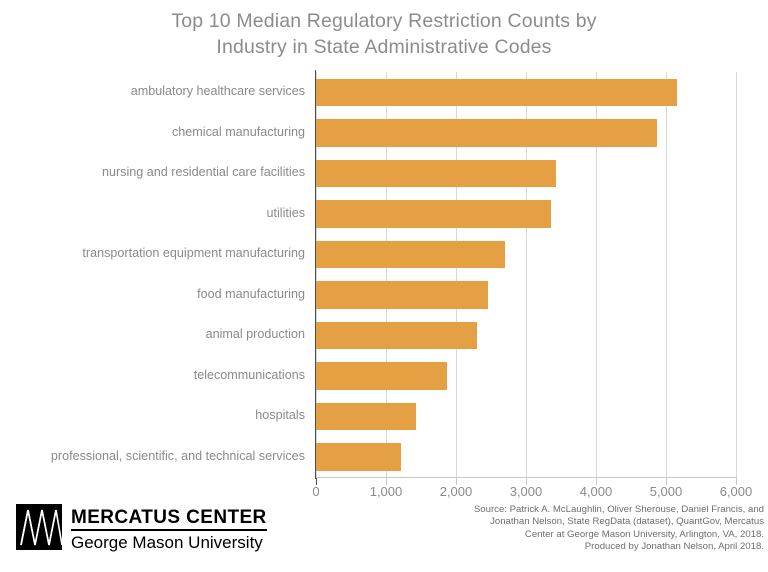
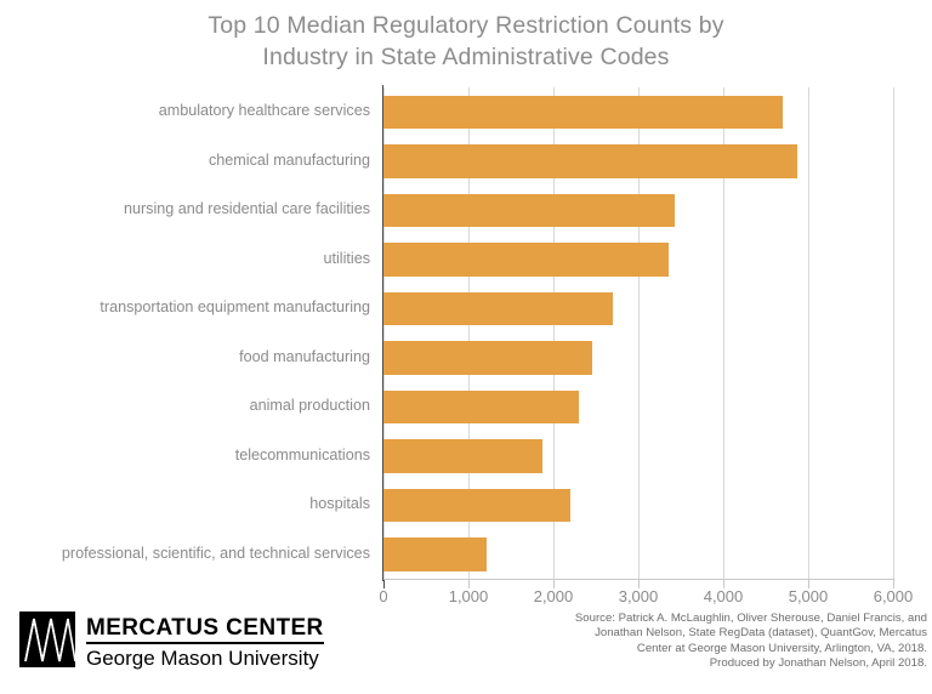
ambulatory healthcare services: 5200 -> 4700
hospitals: 1400 -> 2200
